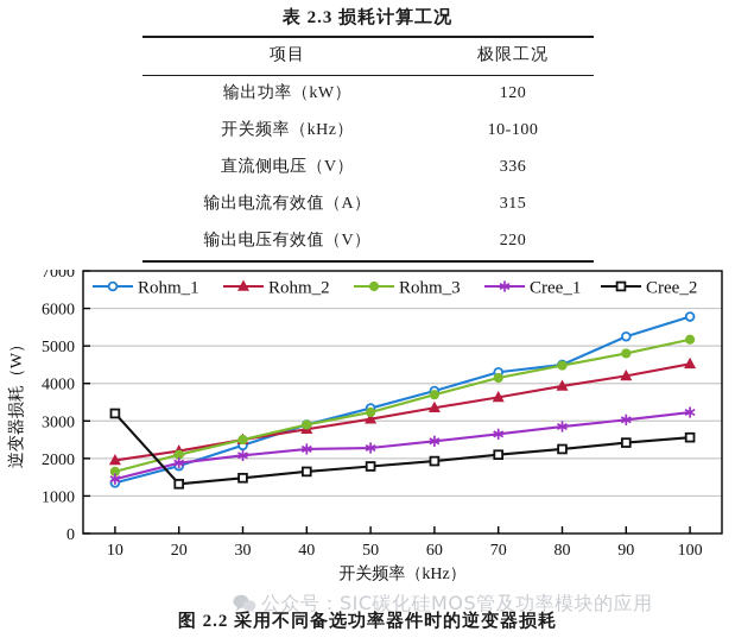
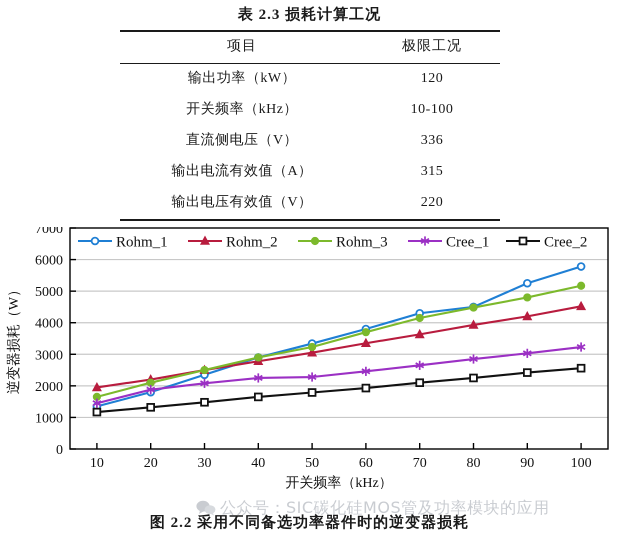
Cree_2/10: 3200 -> 1200
